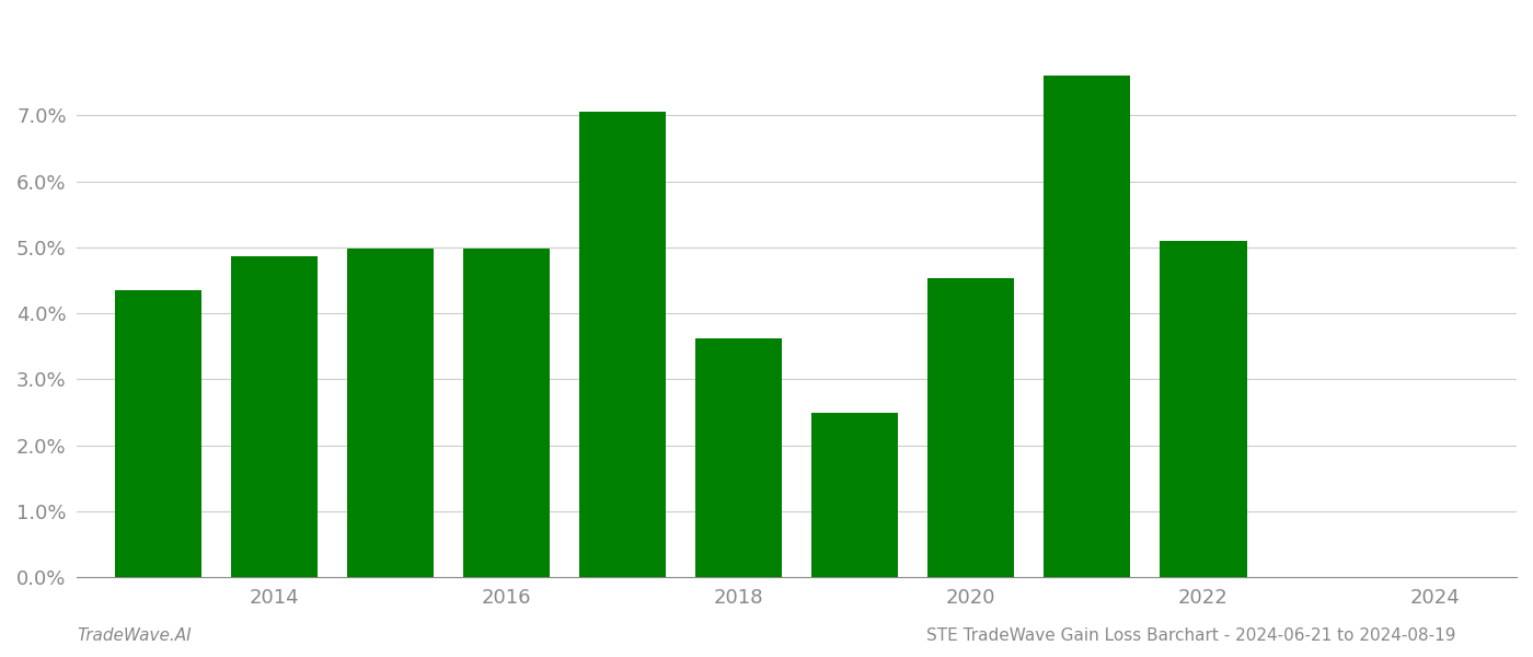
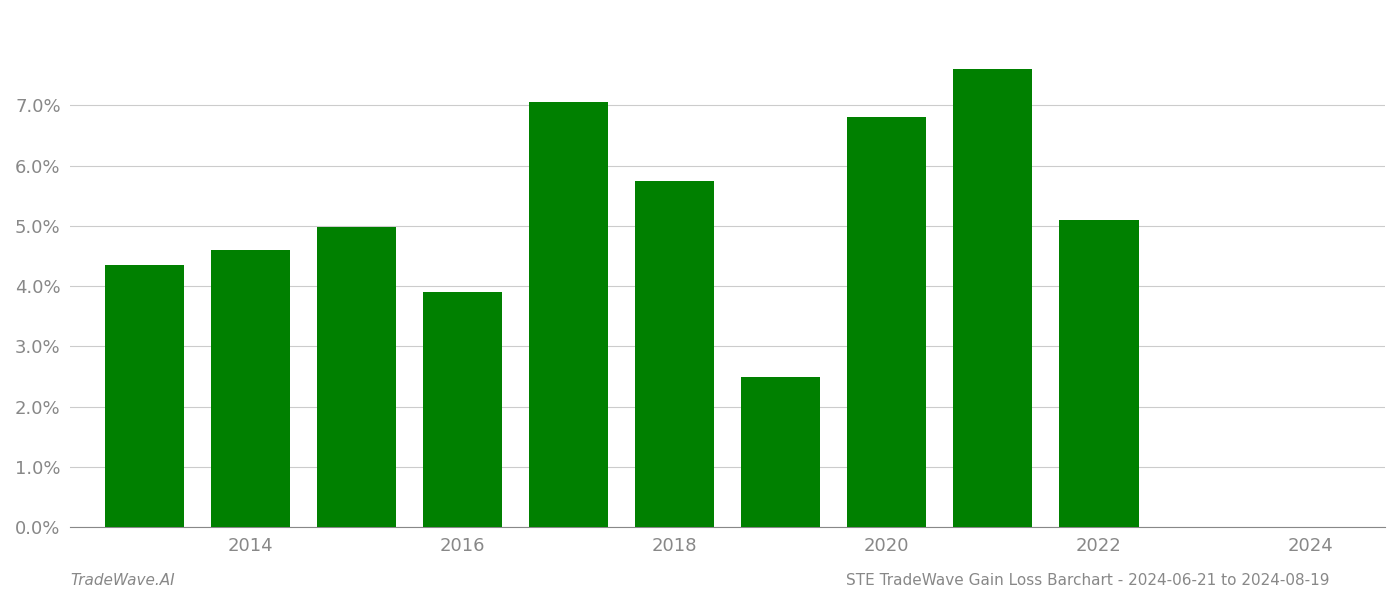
2014: 4.86% -> 4.60%
2016: 4.98% -> 3.90%
2018: 3.62% -> 5.75%
2020: 4.54% -> 6.80%
